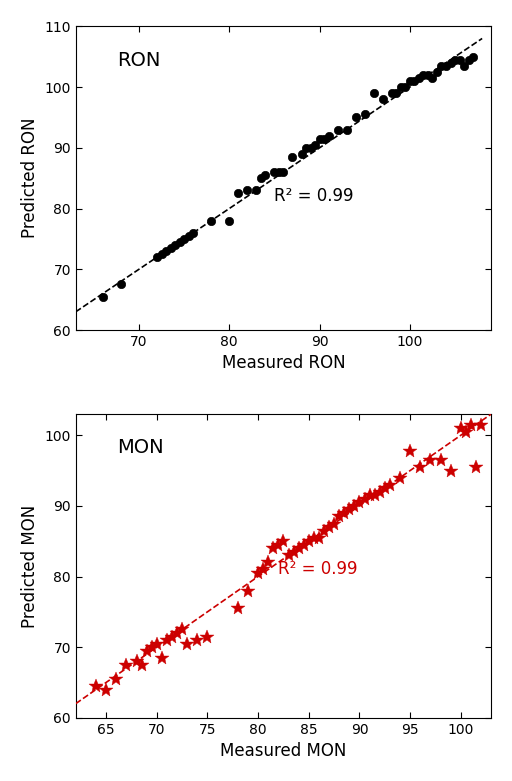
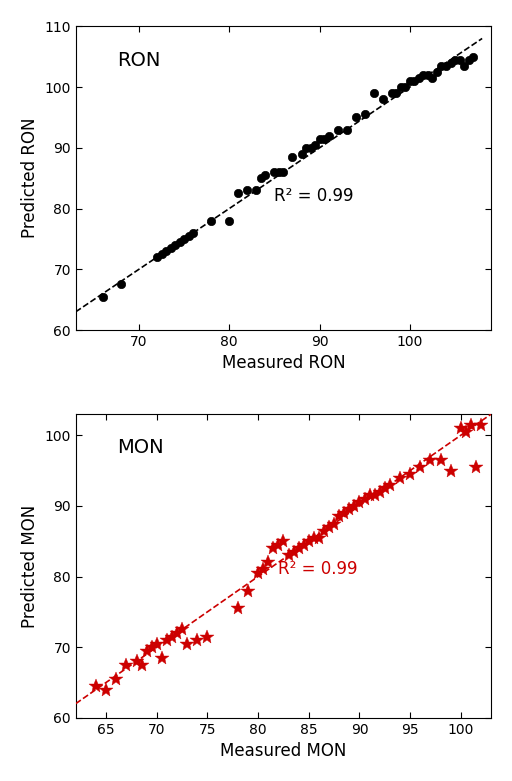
95: 97.8 -> 94.5
